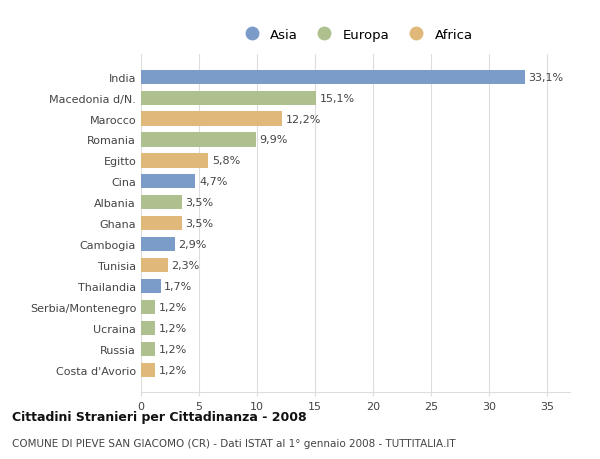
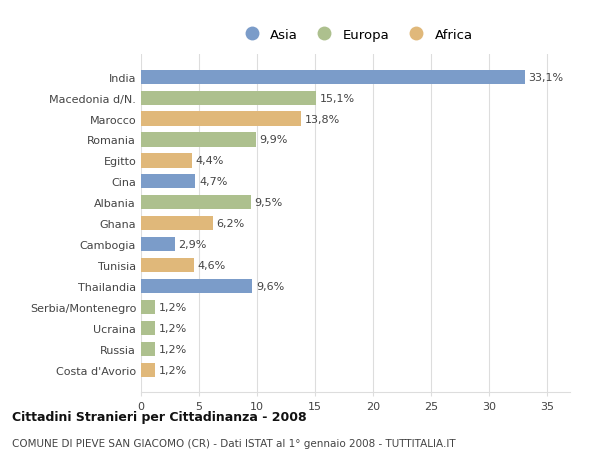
Marocco: 12,2% -> 13,8%
Egitto: 5,8% -> 4,4%
Albania: 3,5% -> 9,5%
Ghana: 3,5% -> 6,2%
Tunisia: 2,3% -> 4,6%
Thailandia: 1,7% -> 9,6%
